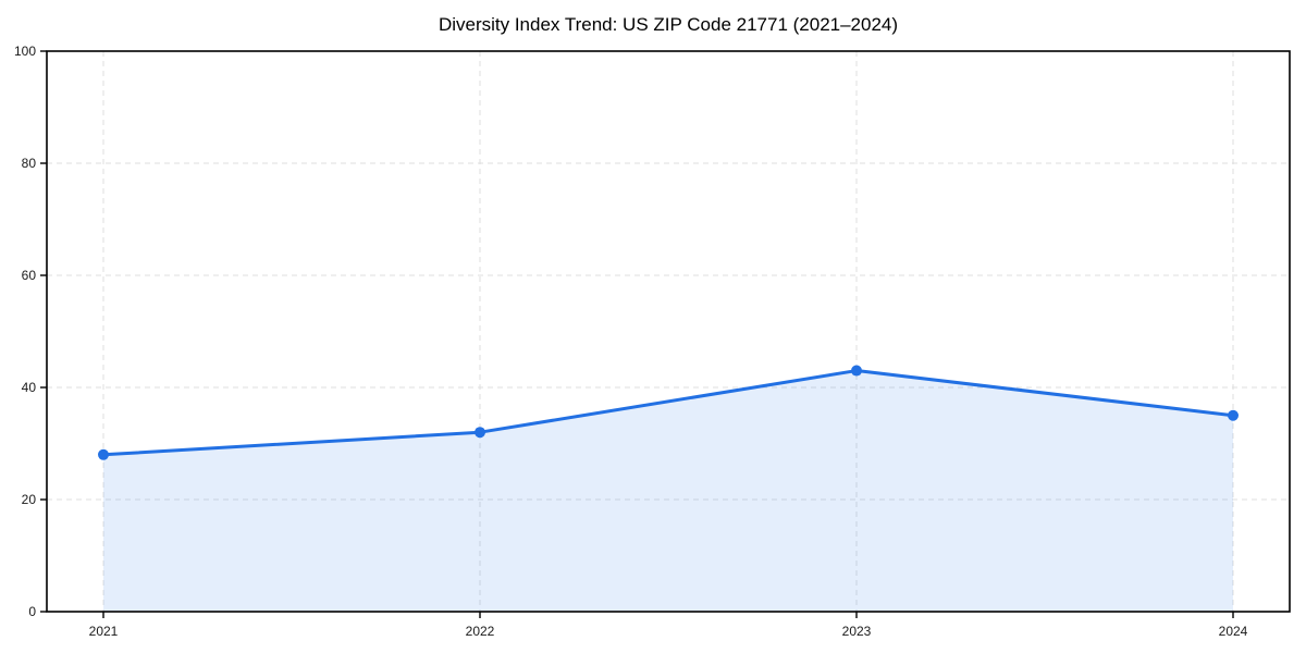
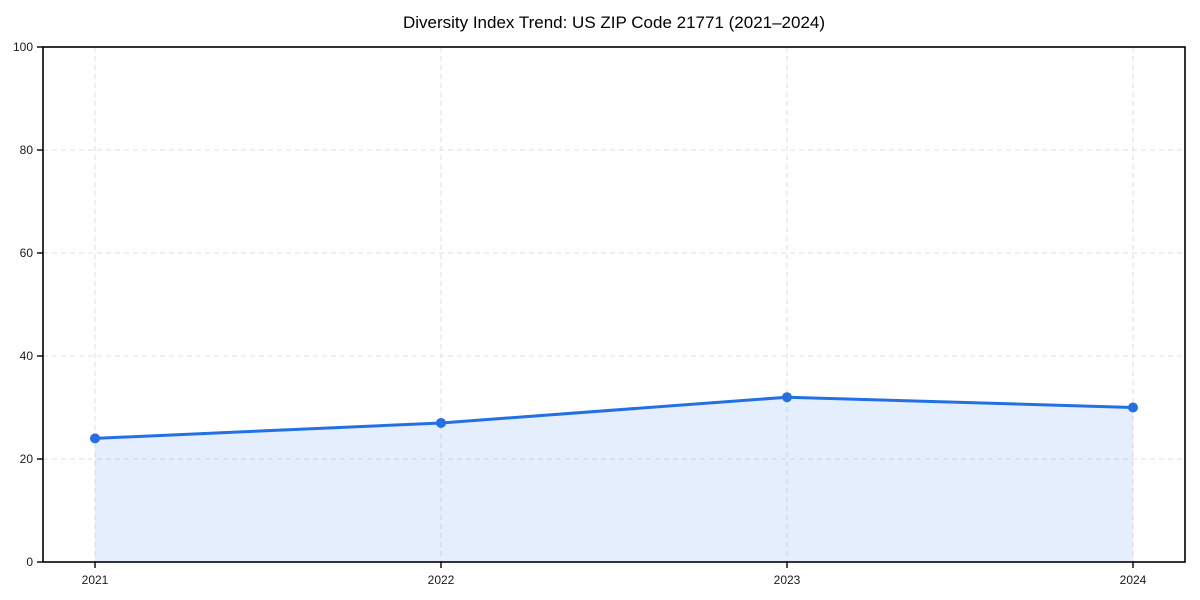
2021: 28 -> 24
2022: 32 -> 27
2023: 43 -> 32
2024: 35 -> 30
